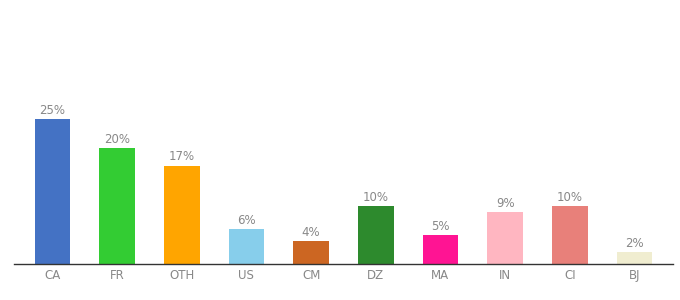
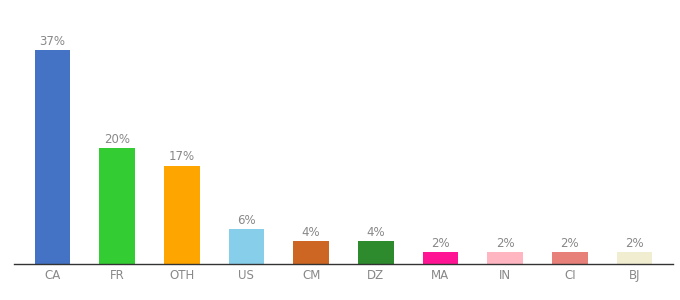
CA: 25% -> 37%
DZ: 10% -> 4%
MA: 5% -> 2%
IN: 9% -> 2%
CI: 10% -> 2%
